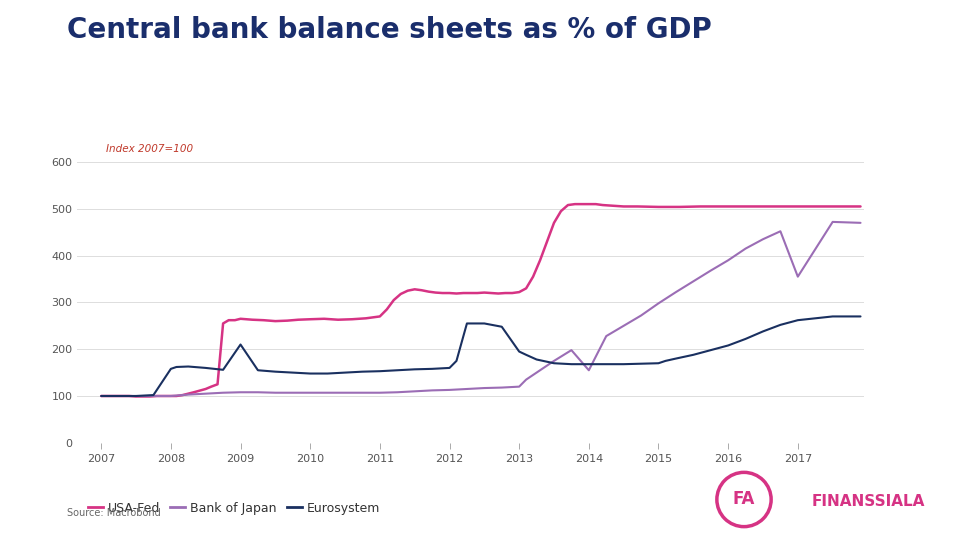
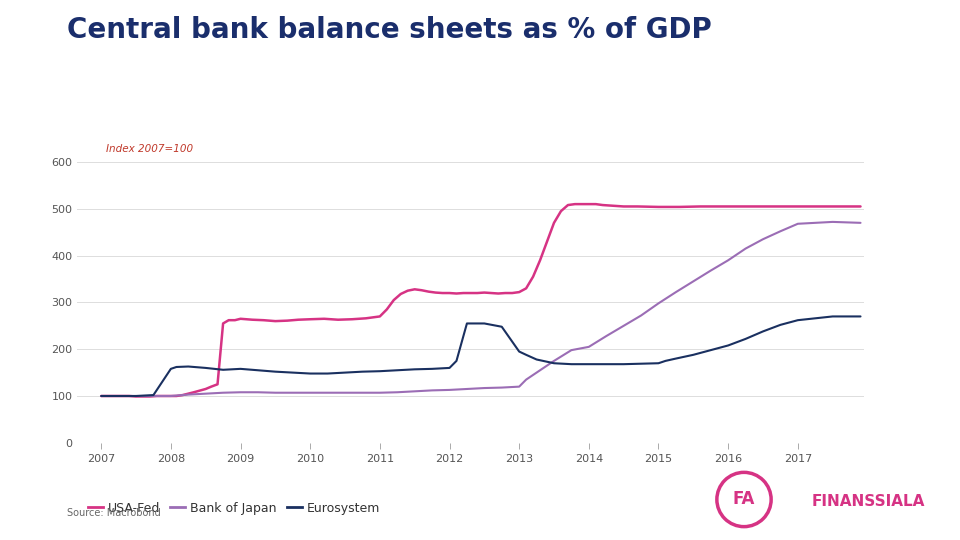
Eurosystem/2009: 210 -> 158
Bank of Japan/2014: 155 -> 205
Bank of Japan/2017: 355 -> 468
